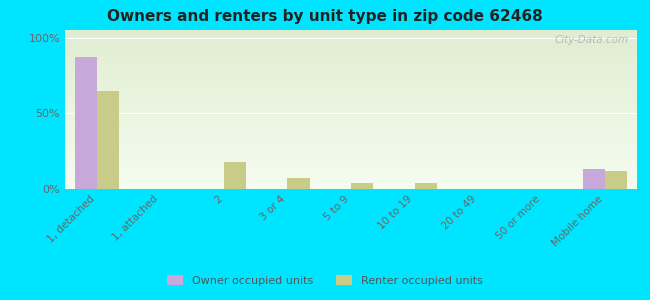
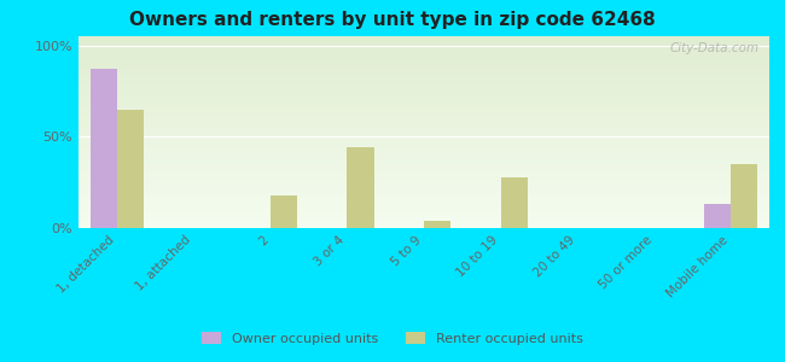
Renter occupied units/3 or 4: 7% -> 44%
Renter occupied units/10 to 19: 4% -> 28%
Renter occupied units/Mobile home: 12% -> 35%
